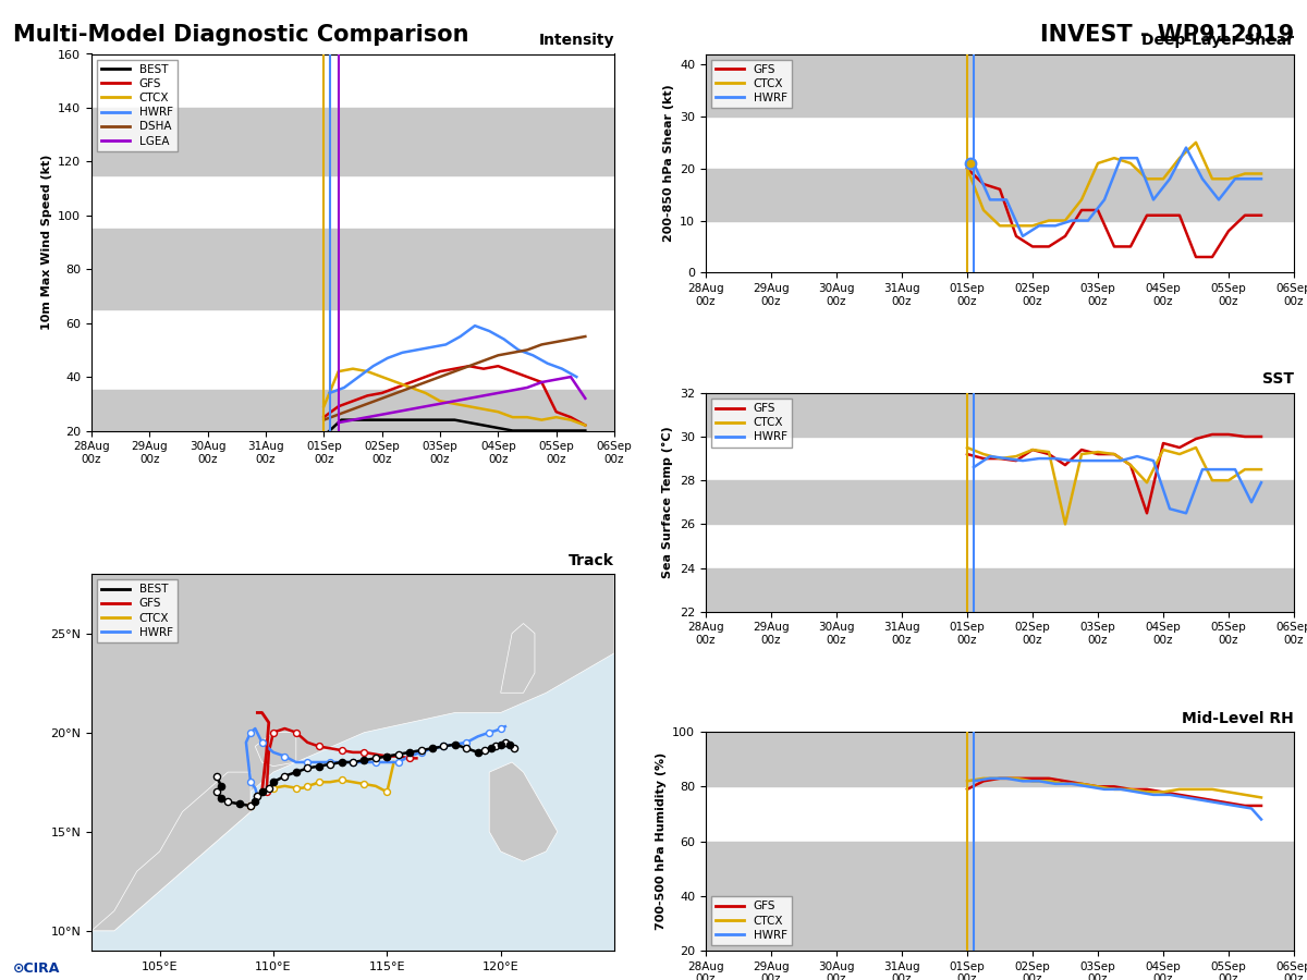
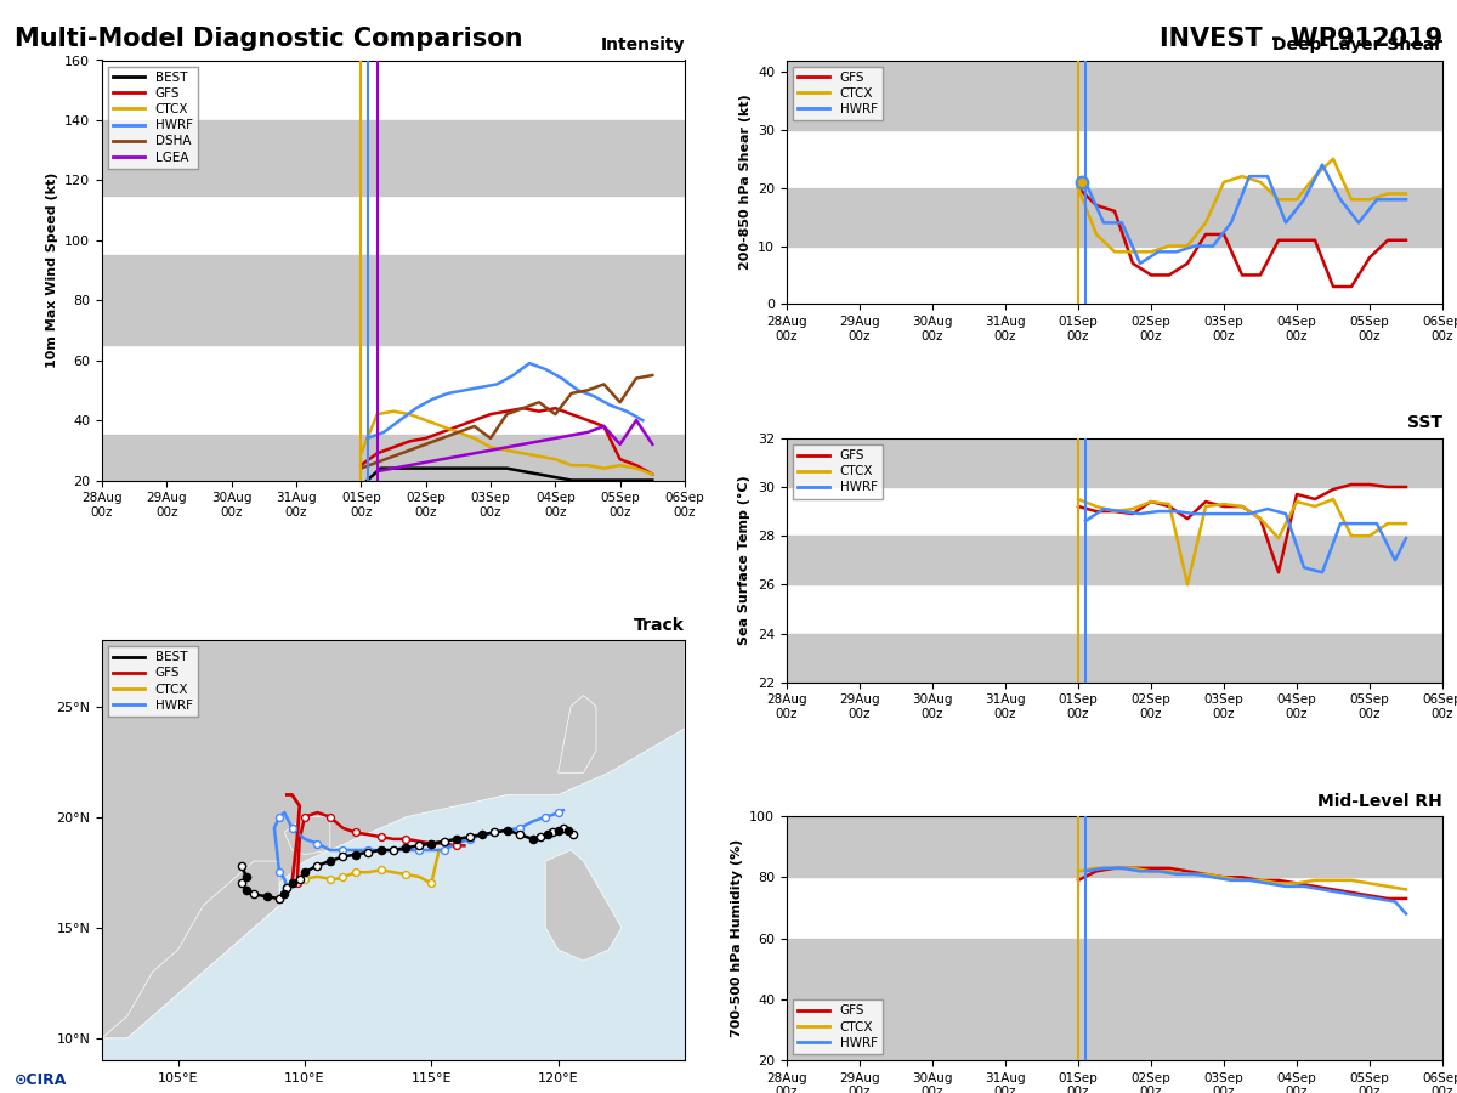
Intensity/DSHA/03Sep 00z: 40 -> 34
Intensity/DSHA/04Sep 00z: 48 -> 42
Intensity/DSHA/05Sep 00z: 53 -> 46
Intensity/LGEA/05Sep 00z: 39 -> 32
